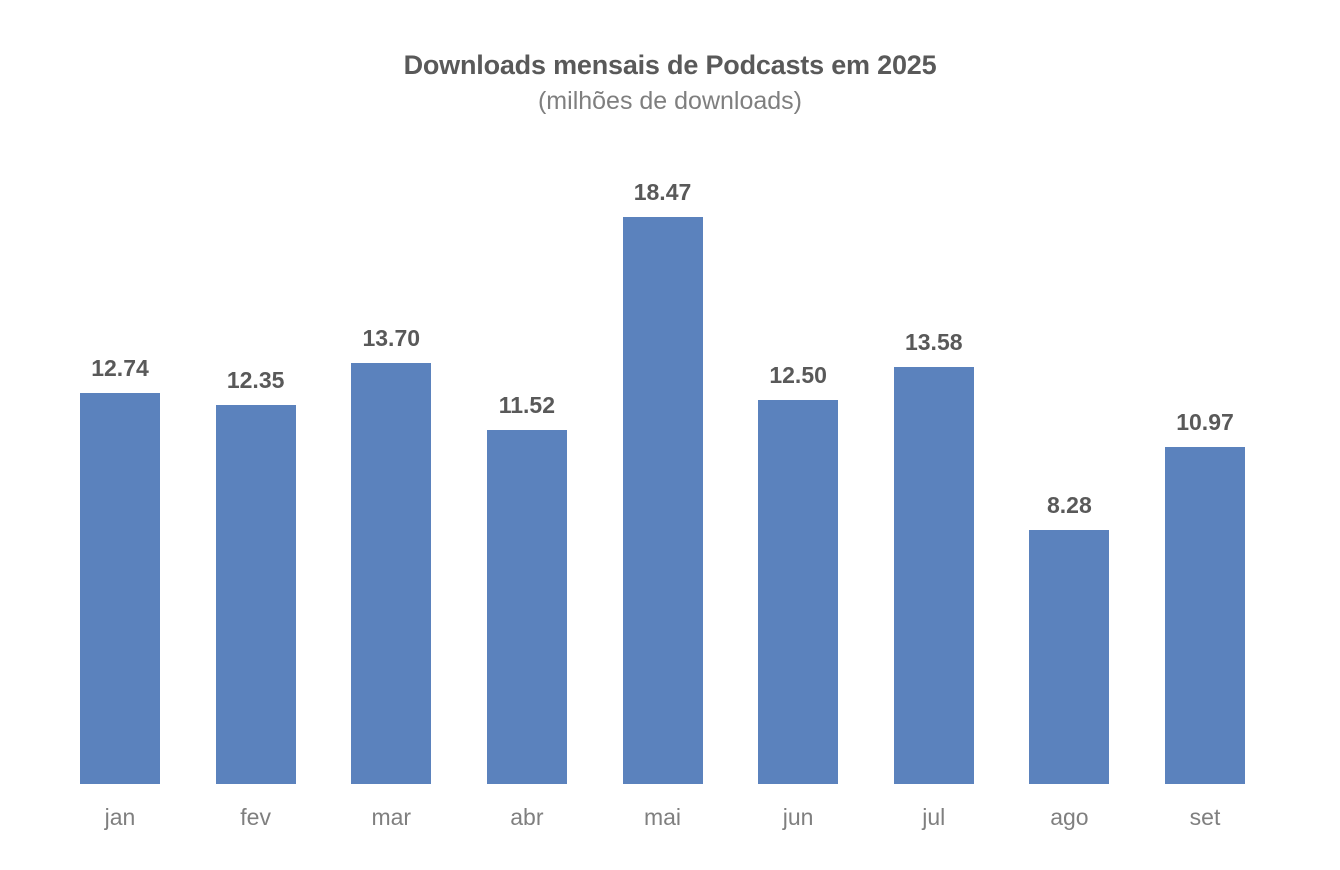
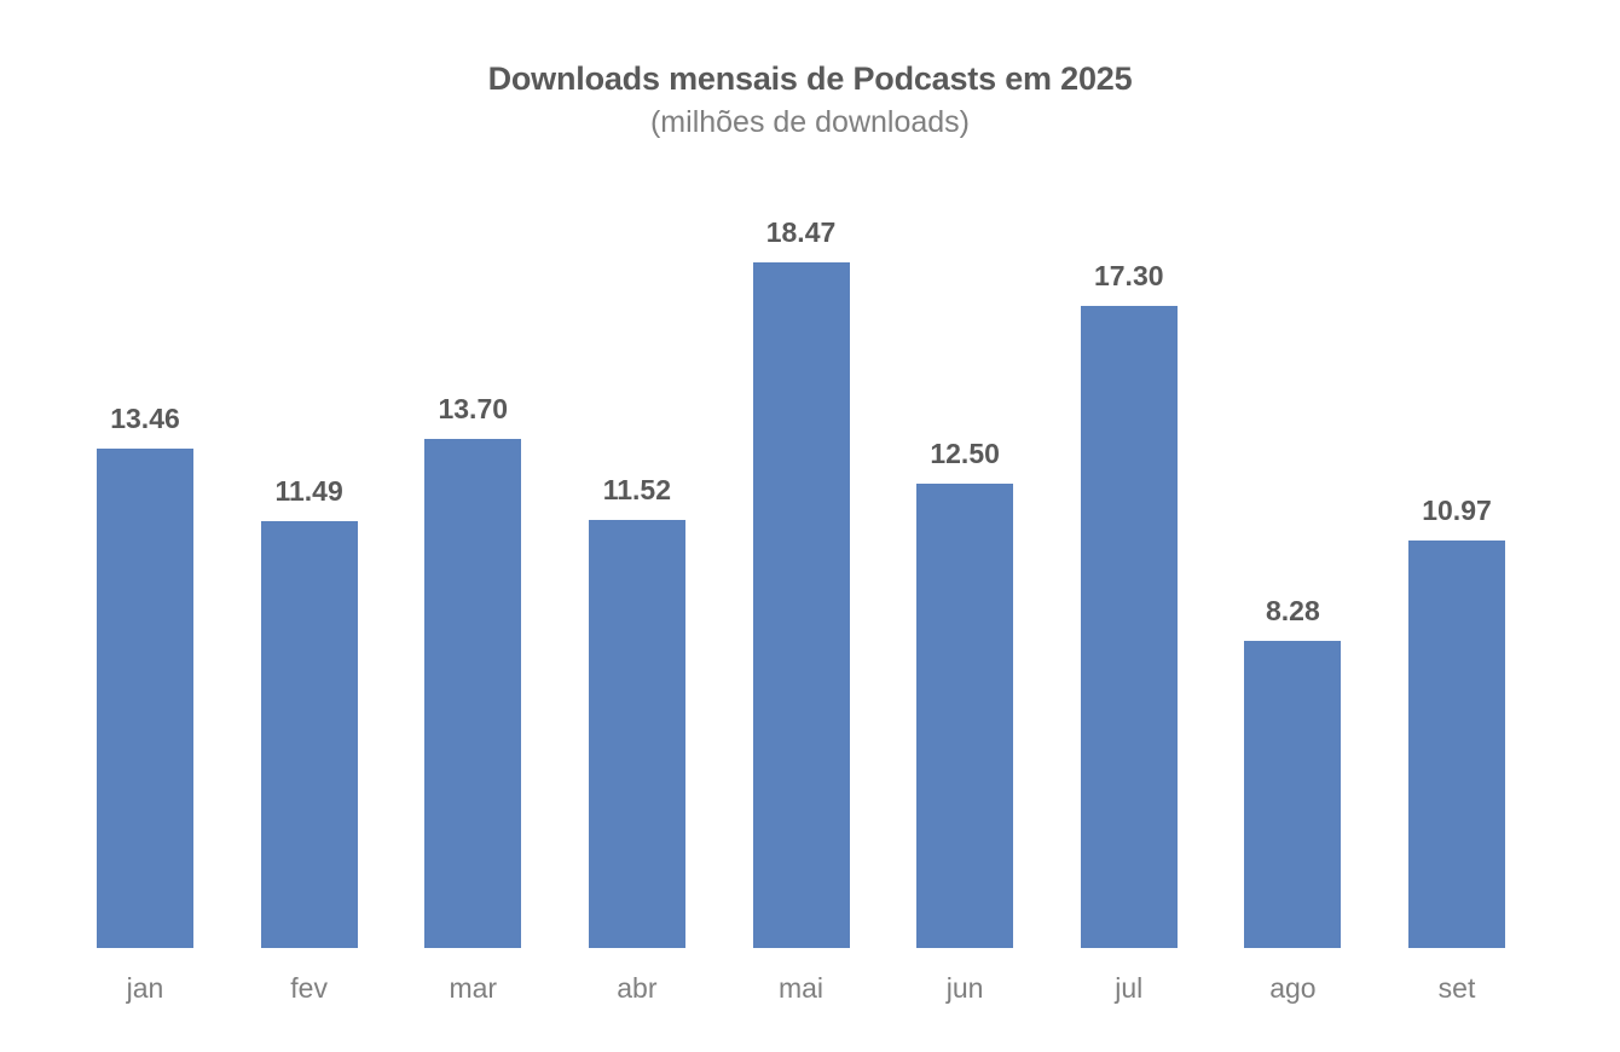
jan: 12.74 -> 13.46
fev: 12.35 -> 11.49
jul: 13.58 -> 17.30
